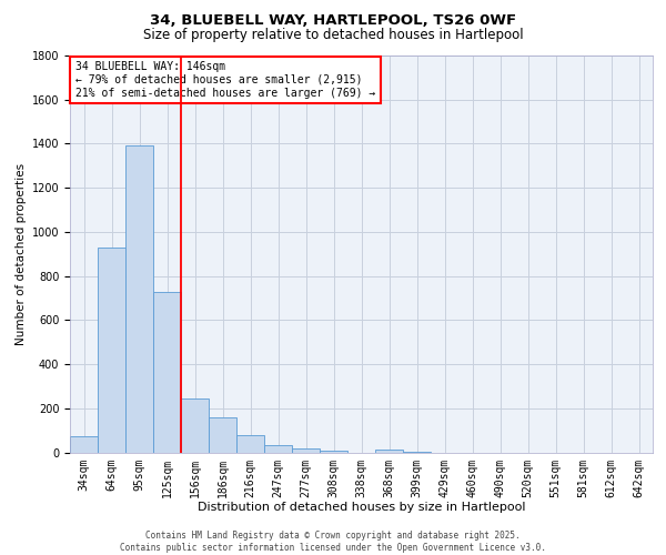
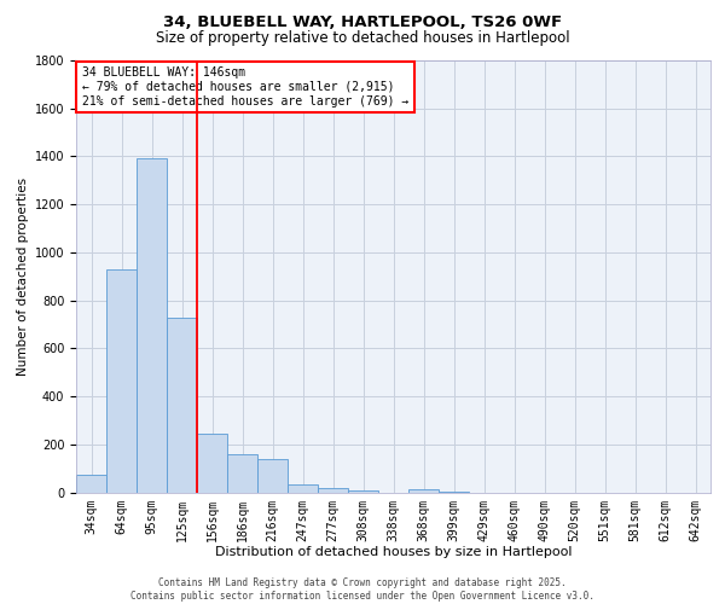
216sqm: 80 -> 140
